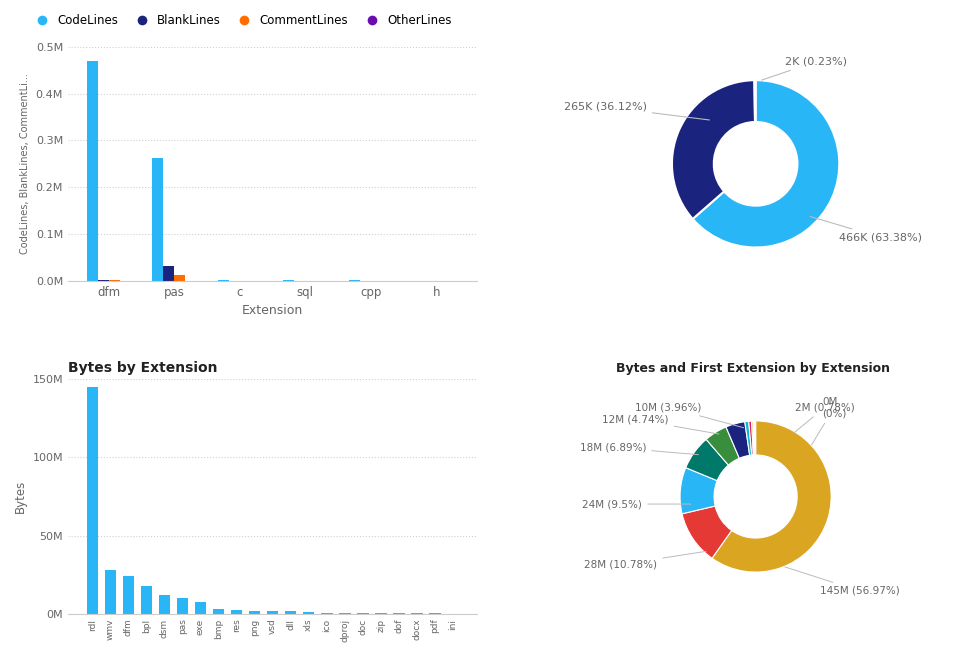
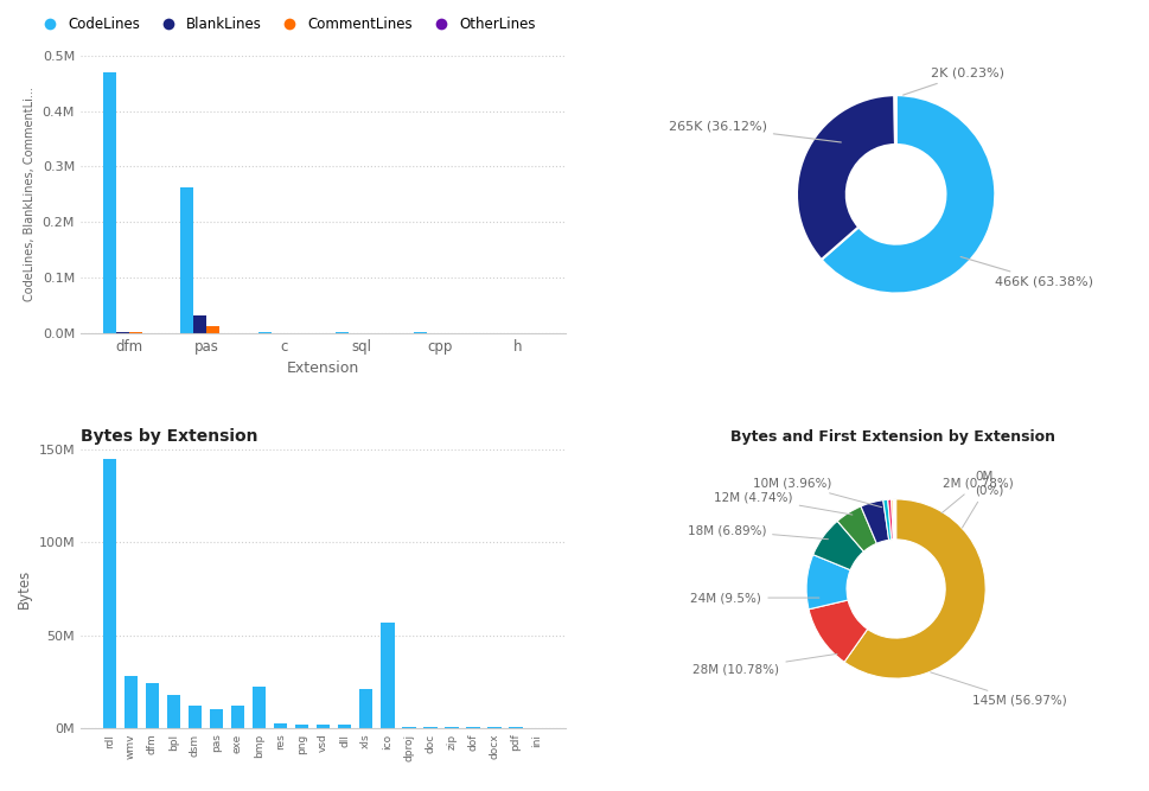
Bytes by Extension/exe: 8M -> 12M
Bytes by Extension/bmp: 3M -> 22M
Bytes by Extension/xls: 1M -> 21M
Bytes by Extension/ico: 1M -> 57M
